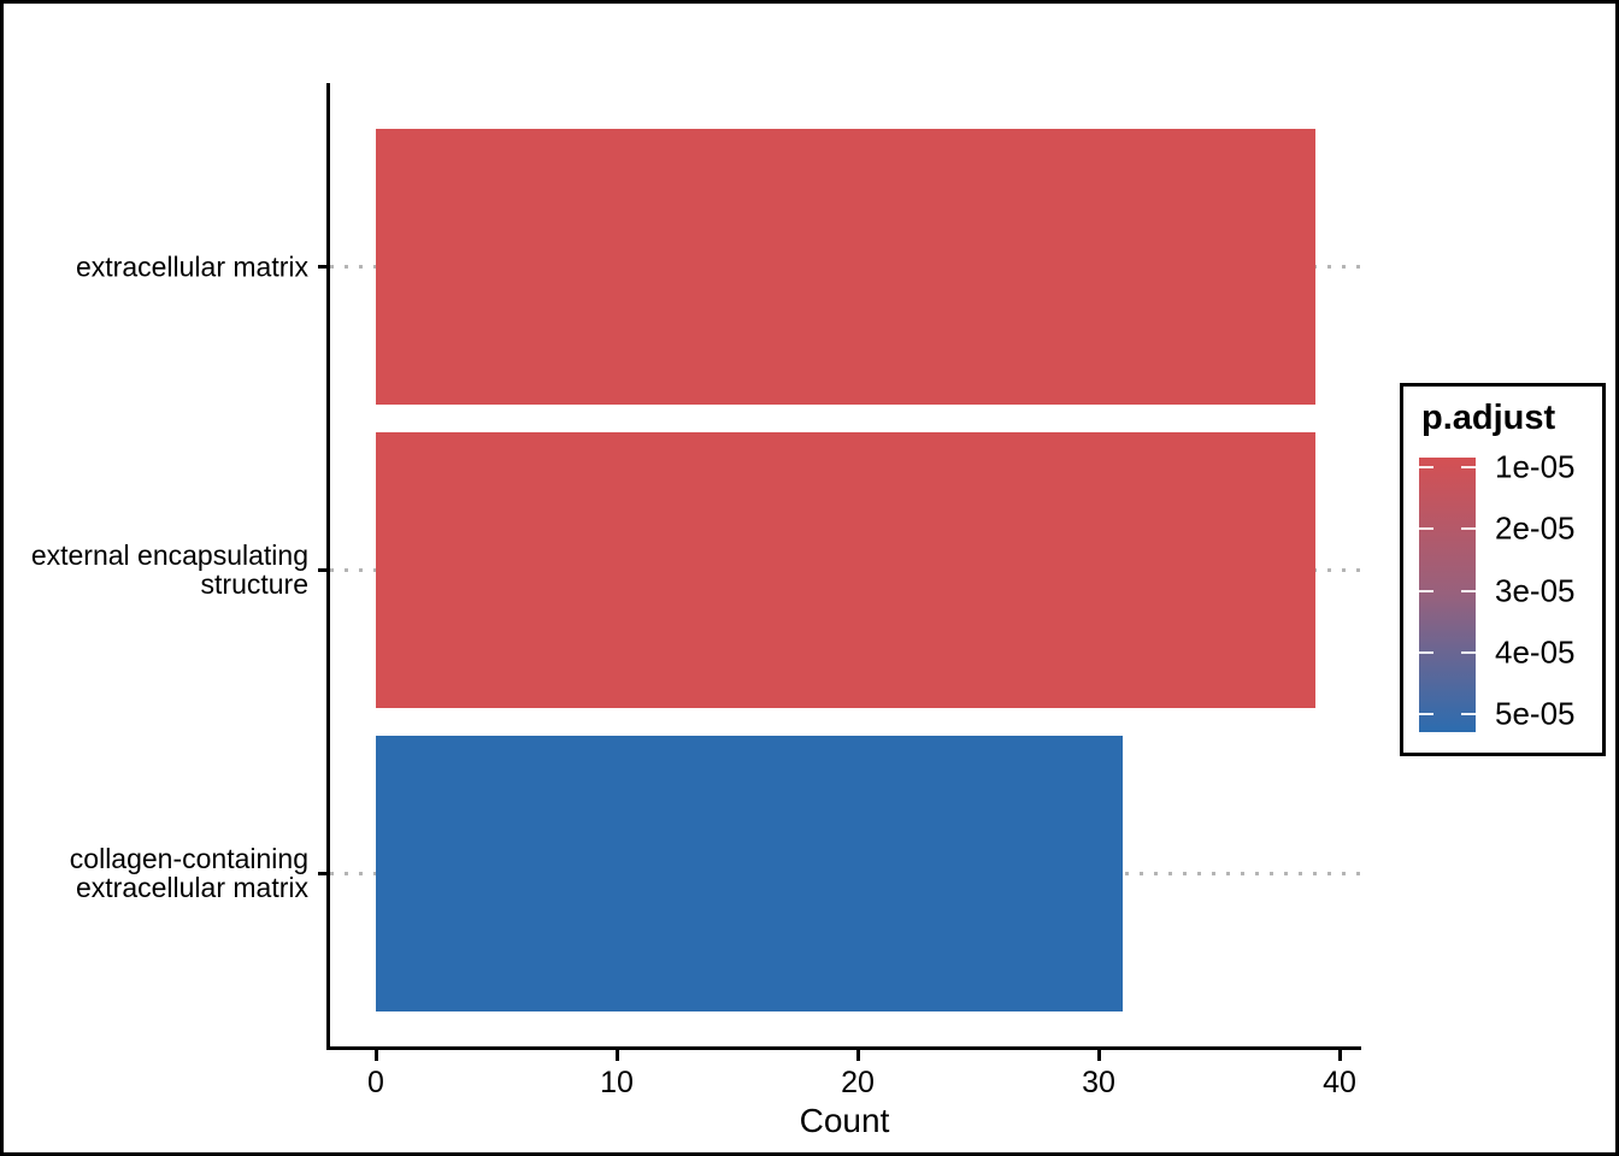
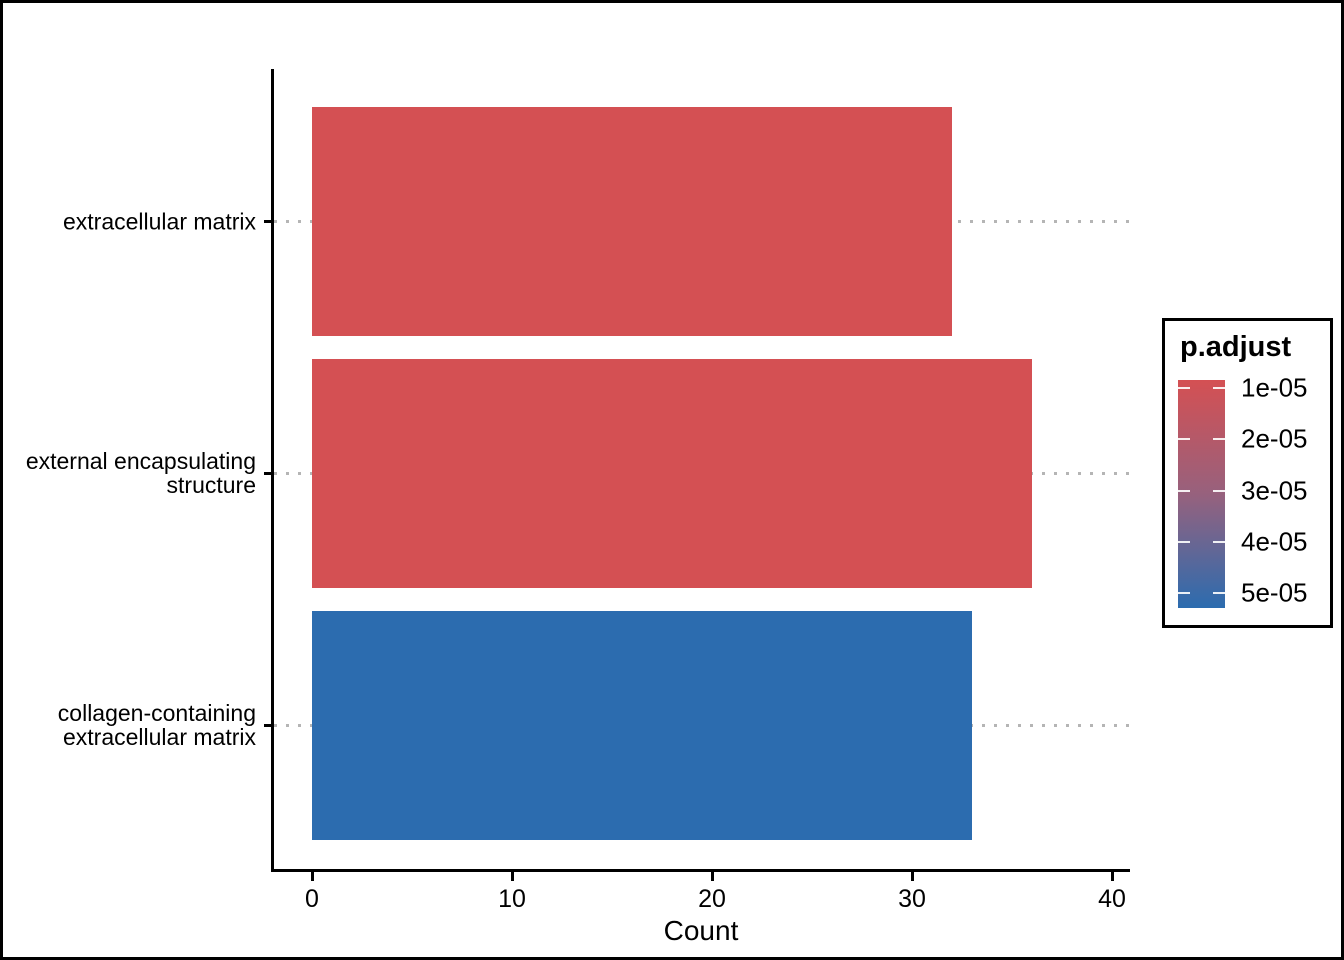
extracellular matrix: 39 -> 32
external encapsulating structure: 39 -> 36
collagen-containing extracellular matrix: 31 -> 33
